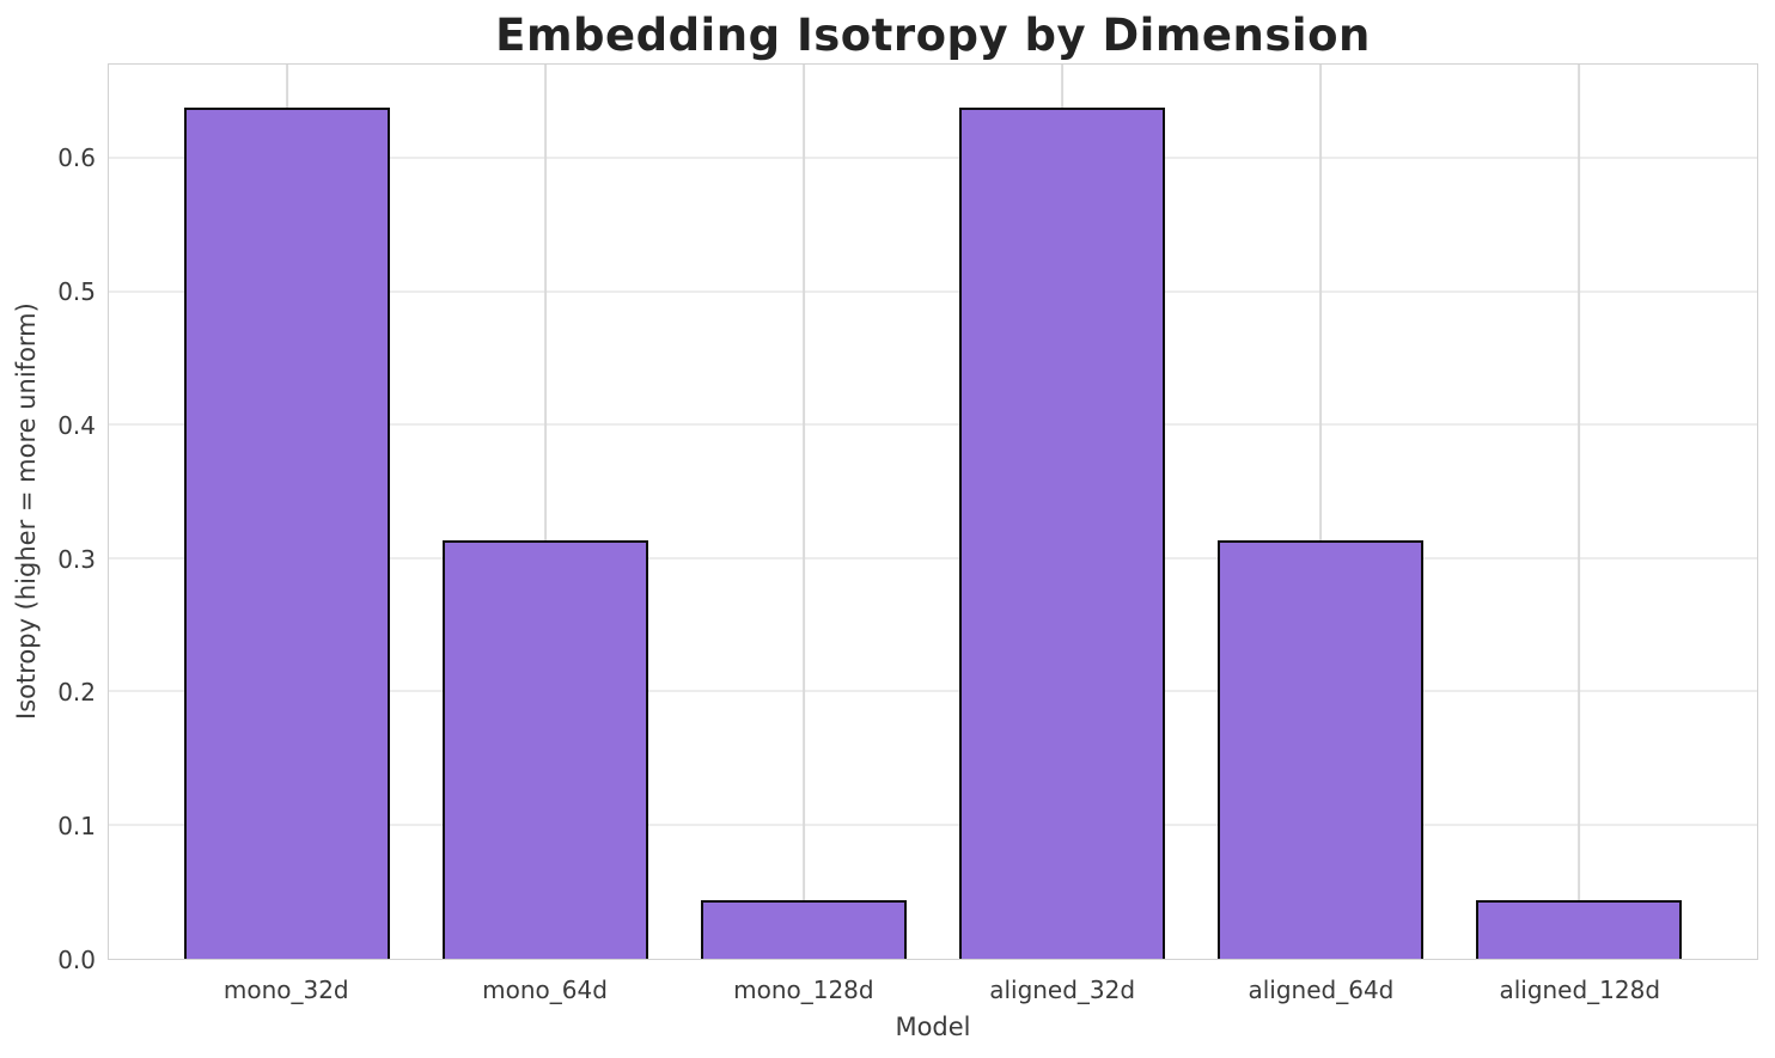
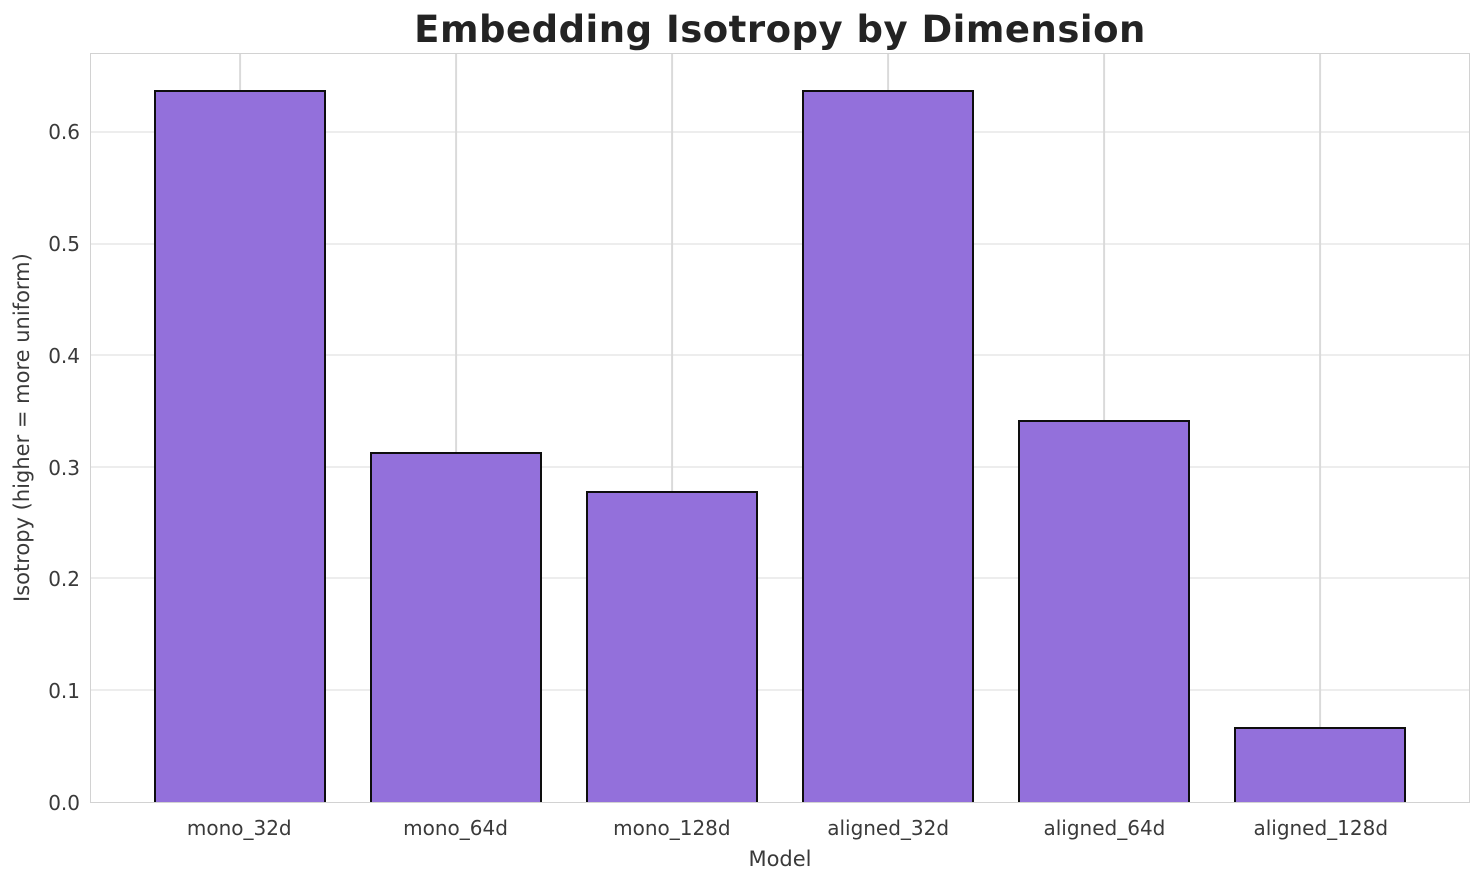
mono_128d: 0.044 -> 0.279
aligned_64d: 0.314 -> 0.343
aligned_128d: 0.044 -> 0.067
